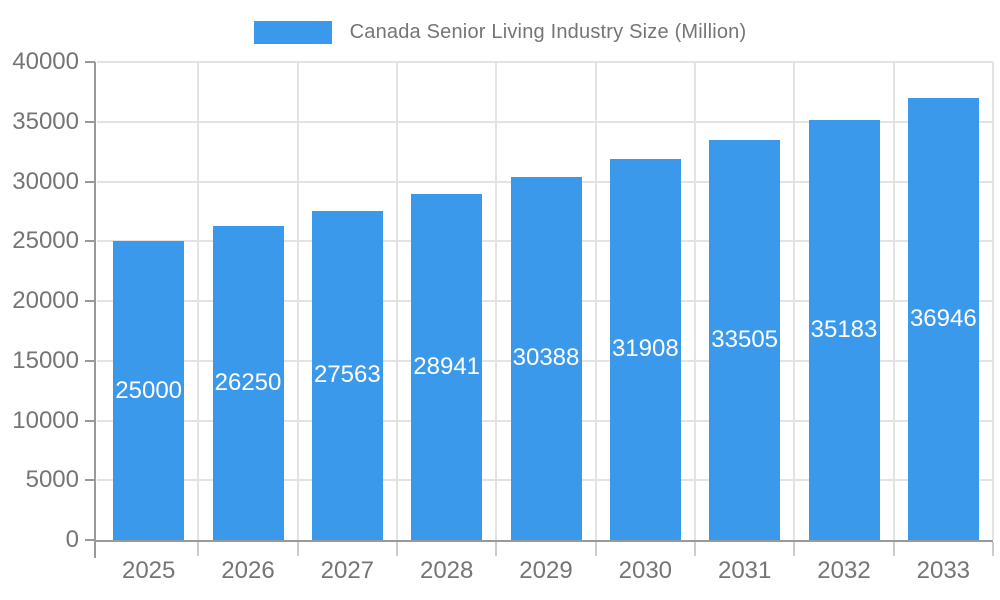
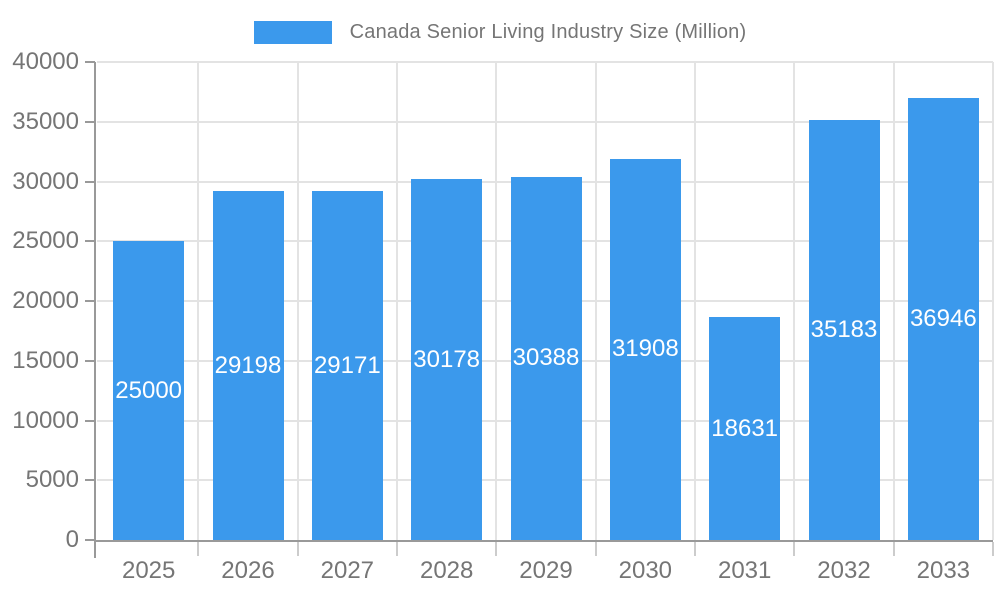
2026: 26250 -> 29198
2027: 27563 -> 29171
2028: 28941 -> 30178
2031: 33505 -> 18631
